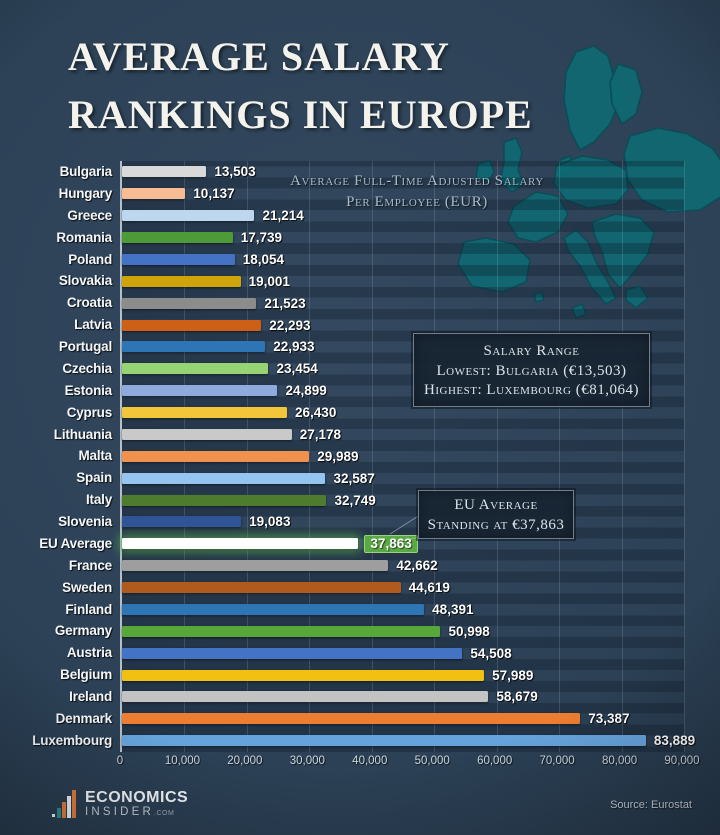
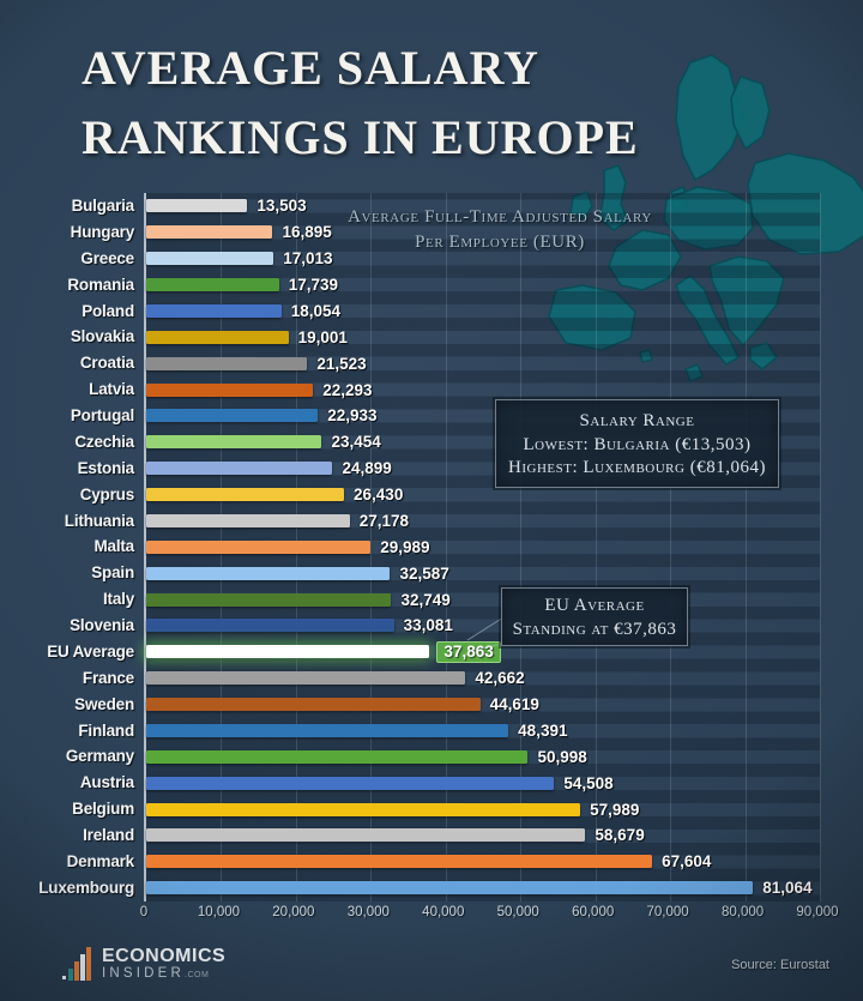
Hungary: 10,137 -> 16,895
Greece: 21,214 -> 17,013
Slovenia: 19,083 -> 33,081
Denmark: 73,387 -> 67,604
Luxembourg: 83,889 -> 81,064
